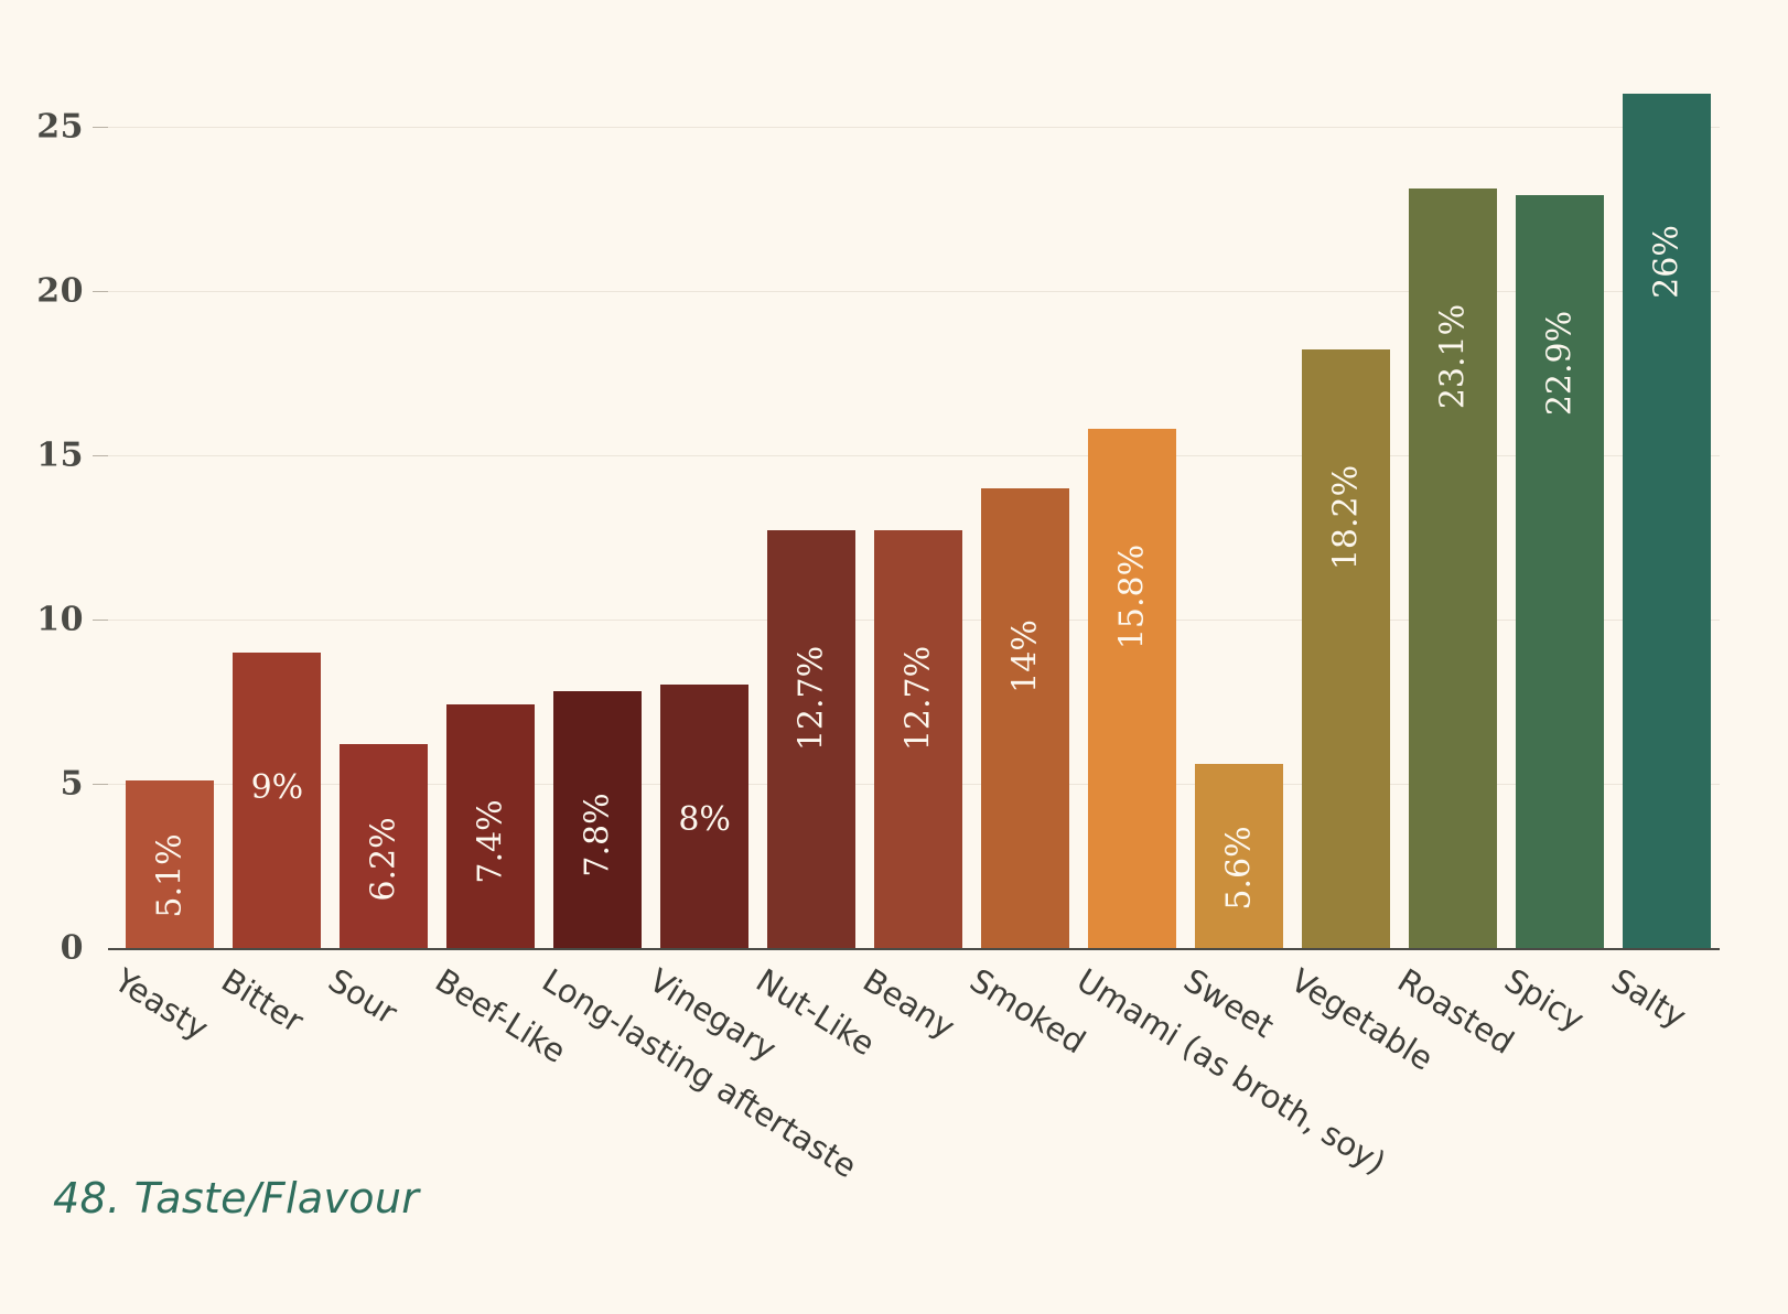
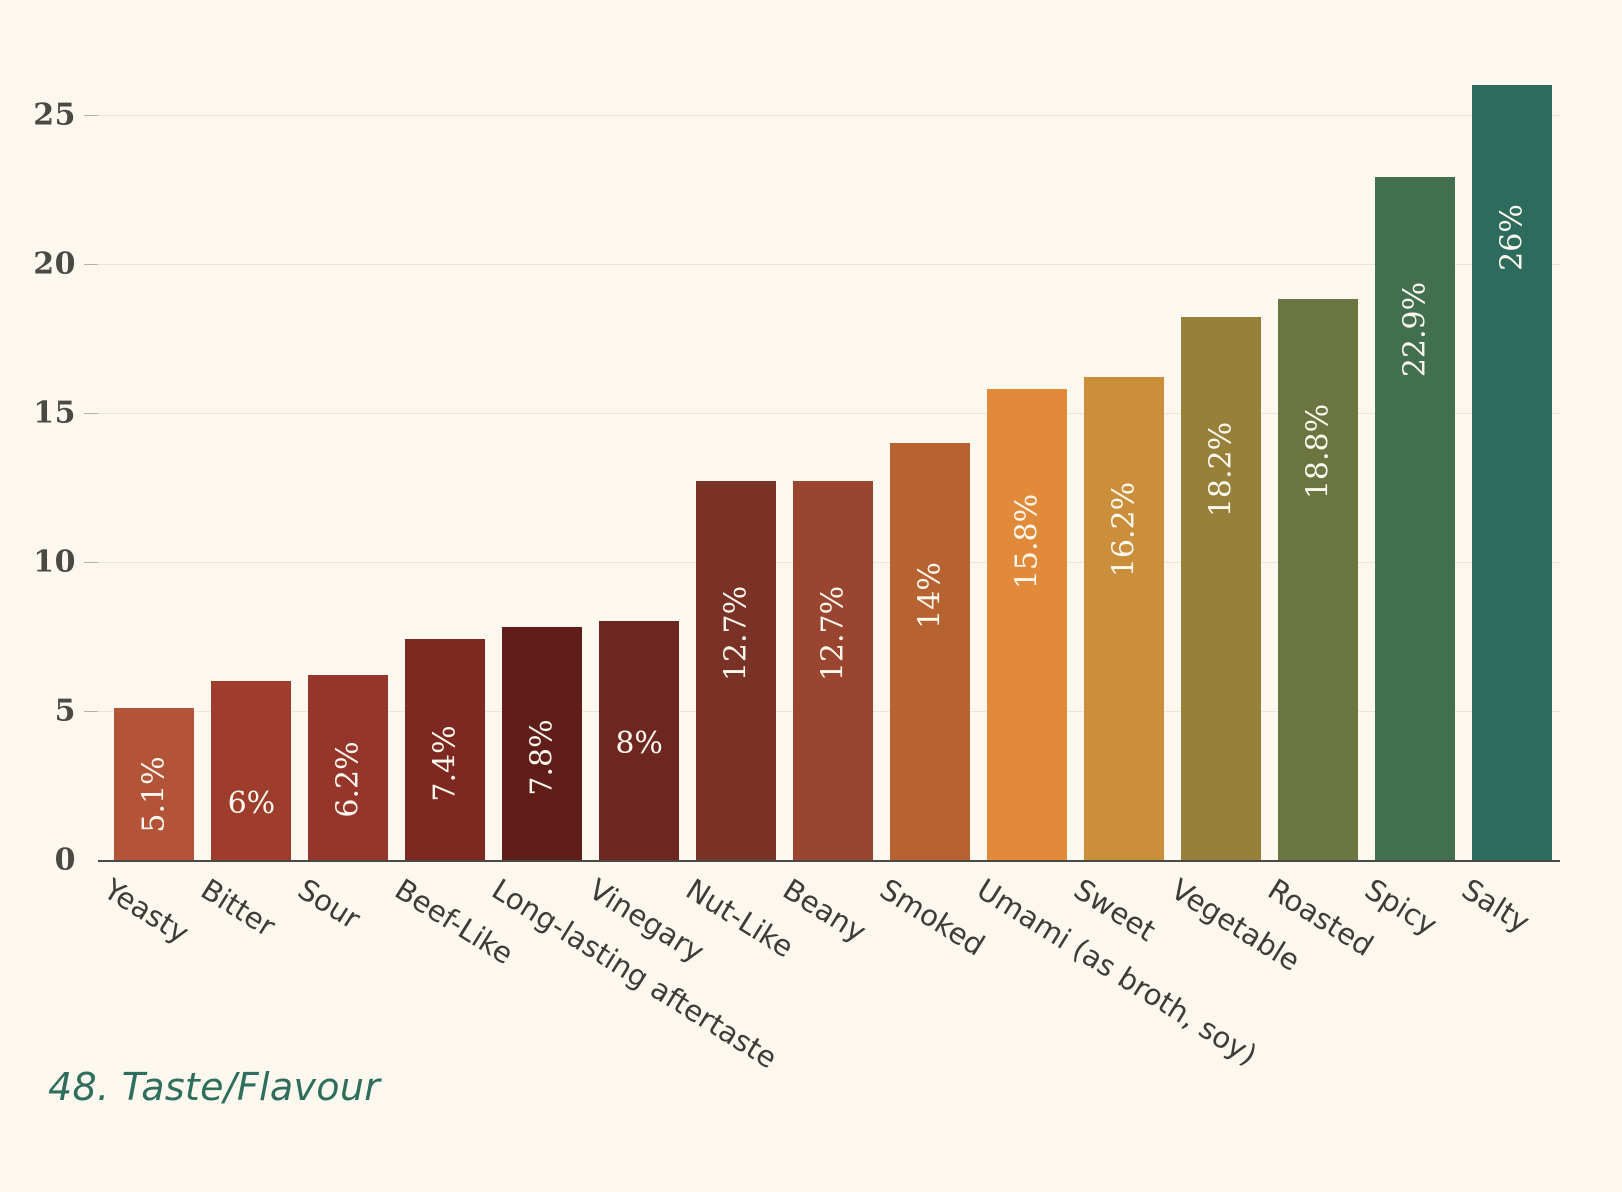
Bitter: 9% -> 6%
Sweet: 5.6% -> 16.2%
Roasted: 23.1% -> 18.8%
